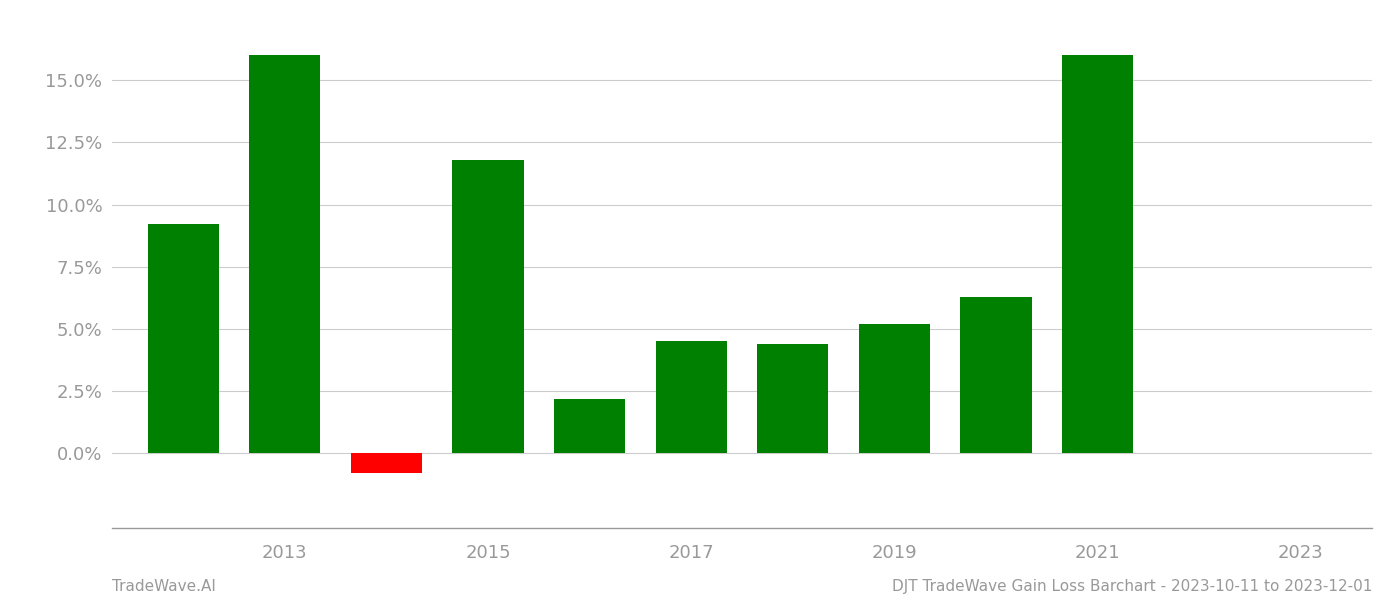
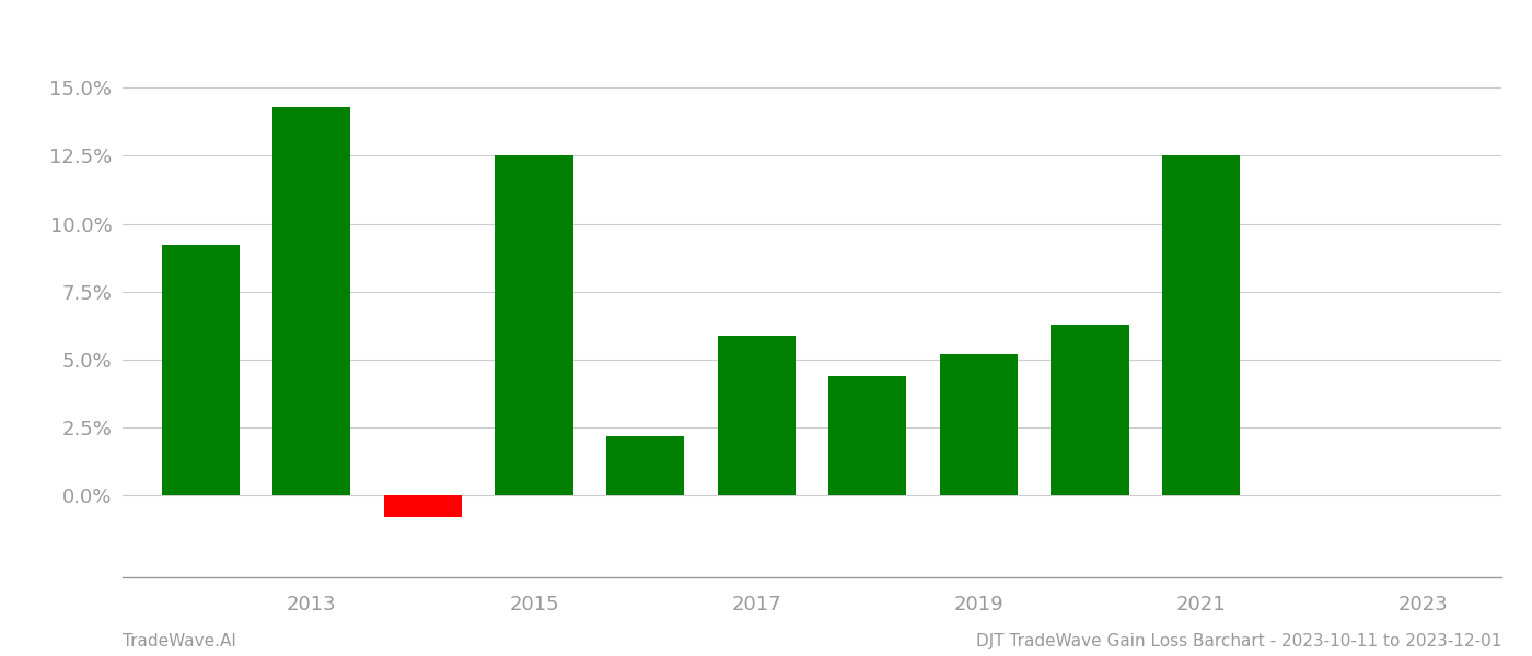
2013: 16.0% -> 14.3%
2015: 11.8% -> 12.5%
2017: 4.5% -> 5.9%
2021: 16.0% -> 12.5%
